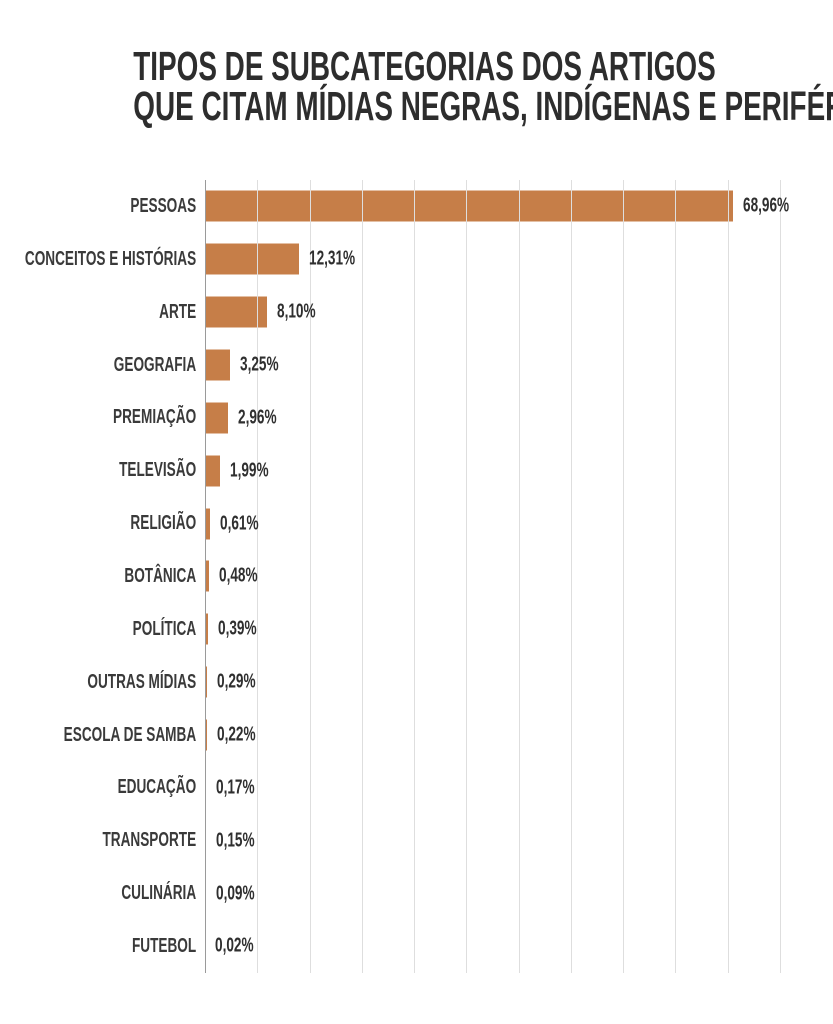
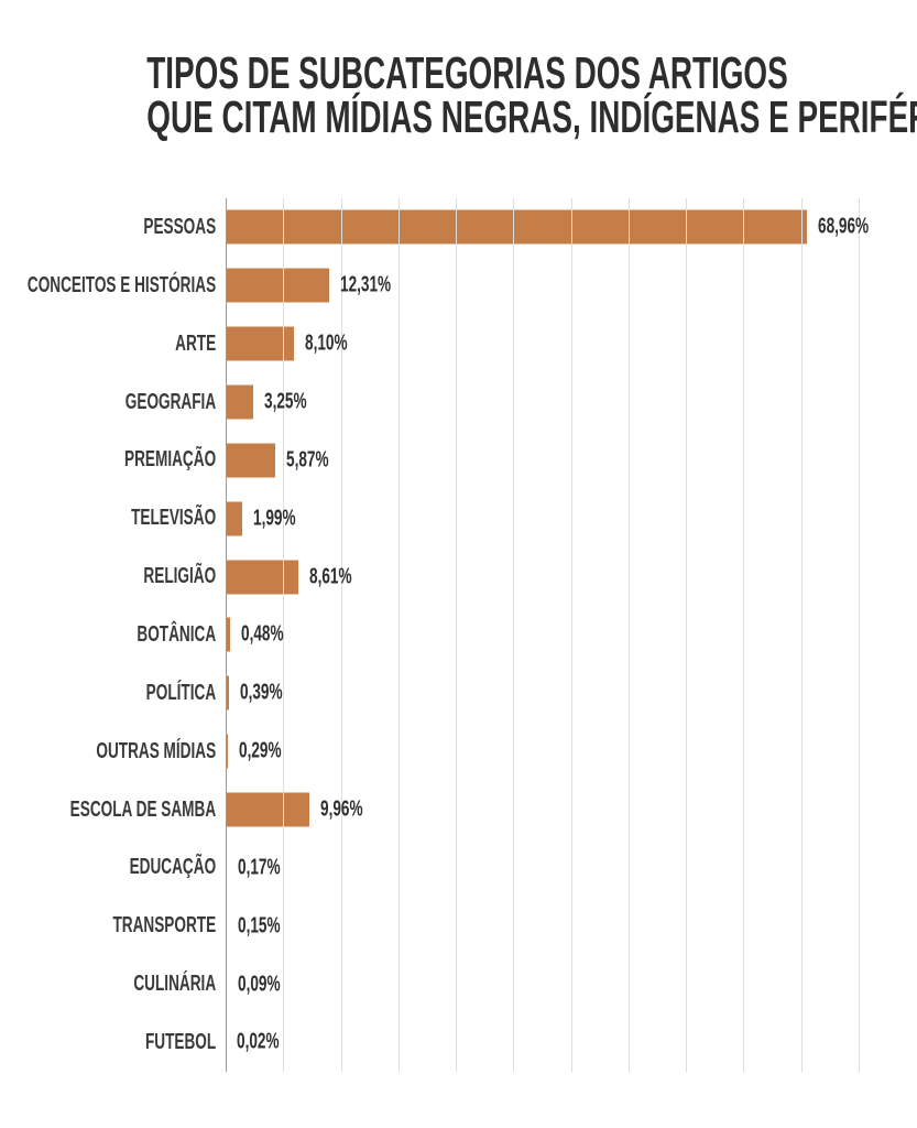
PREMIAÇÃO: 2,96% -> 5,87%
RELIGIÃO: 0,61% -> 8,61%
ESCOLA DE SAMBA: 0,22% -> 9,96%
